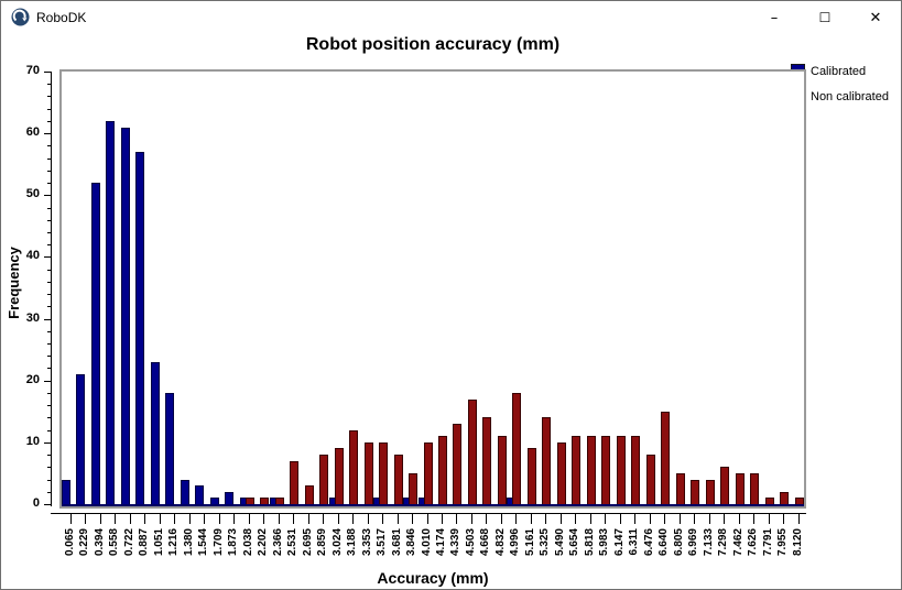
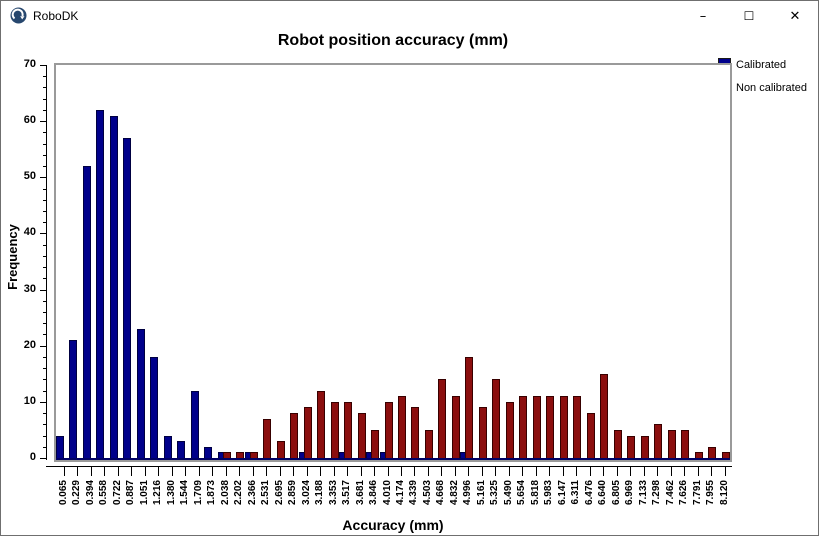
Calibrated/1.709: 1 -> 12
Non calibrated/4.339: 13 -> 9
Non calibrated/4.503: 17 -> 5
